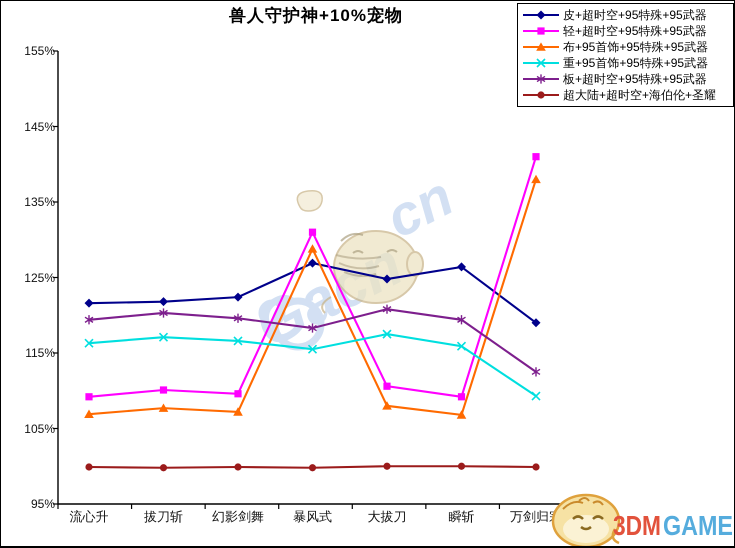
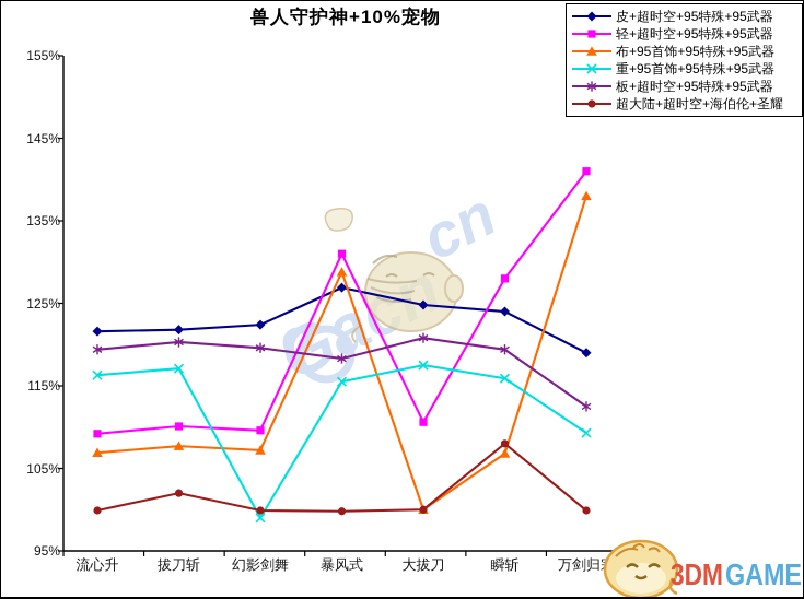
超大陆+超时空+海伯伦+圣耀/拔刀斩: 100% -> 102%
重+95首饰+95特殊+95武器/幻影剑舞: 117% -> 99%
布+95首饰+95特殊+95武器/大拔刀: 108% -> 100%
皮+超时空+95特殊+95武器/瞬斩: 126% -> 124%
轻+超时空+95特殊+95武器/瞬斩: 109% -> 128%
超大陆+超时空+海伯伦+圣耀/瞬斩: 100% -> 108%
